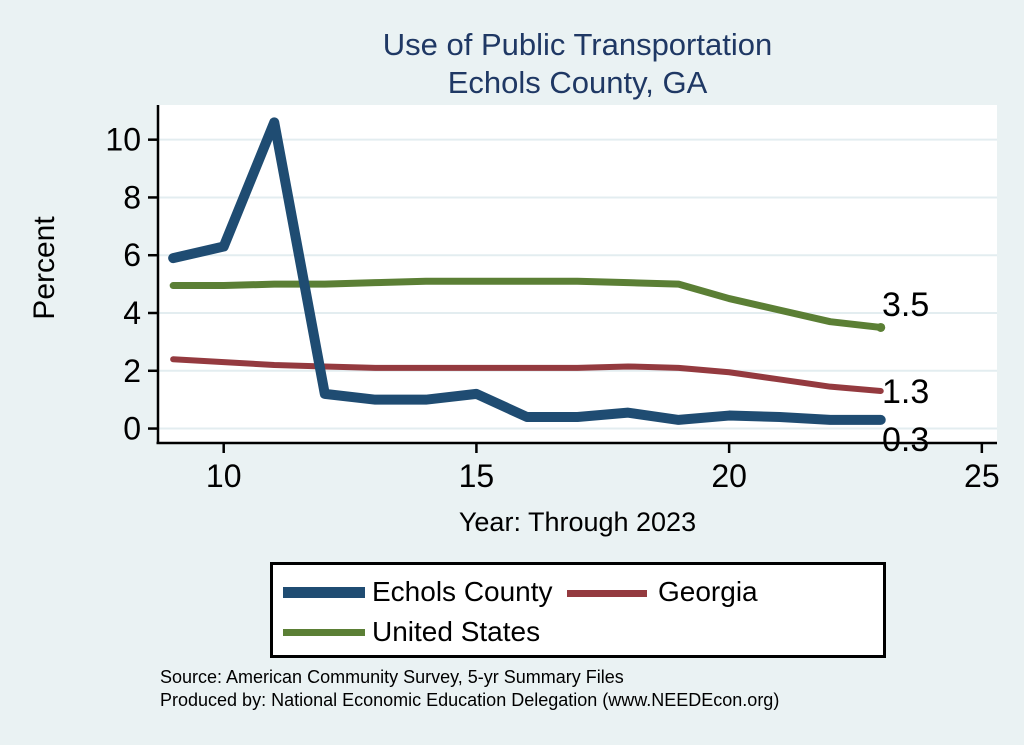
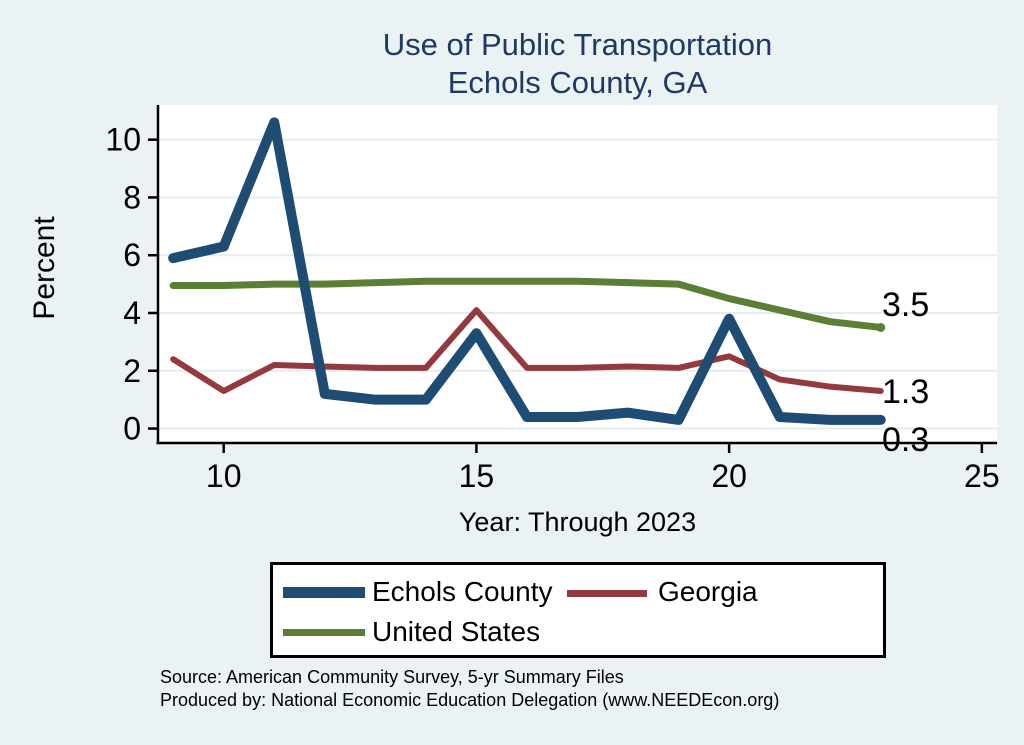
Georgia/10: 2.3 -> 1.3
Echols County/15: 1.2 -> 3.3
Georgia/15: 2.1 -> 4.1
Echols County/20: 0.5 -> 3.8
Georgia/20: 1.9 -> 2.5
